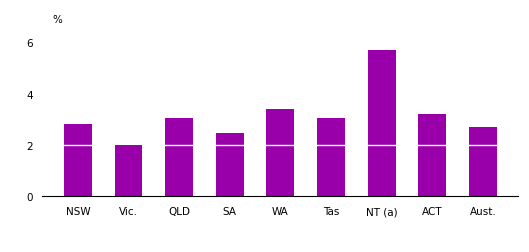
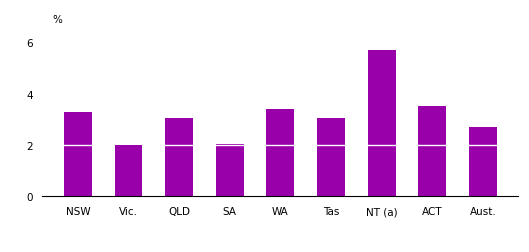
NSW: 2.80 -> 3.30
SA: 2.45 -> 2.05
ACT: 3.20 -> 3.50
